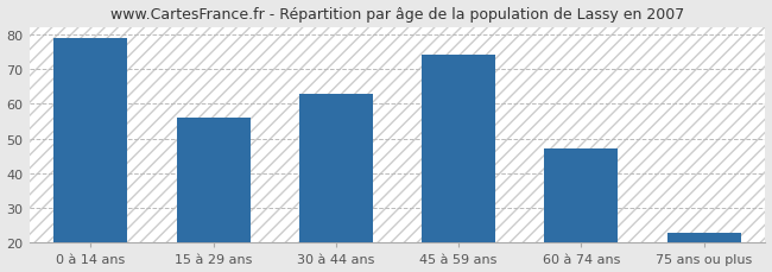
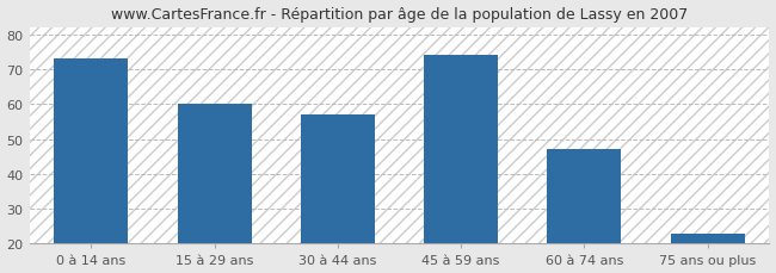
0 à 14 ans: 79 -> 73
15 à 29 ans: 56 -> 60
30 à 44 ans: 63 -> 57
